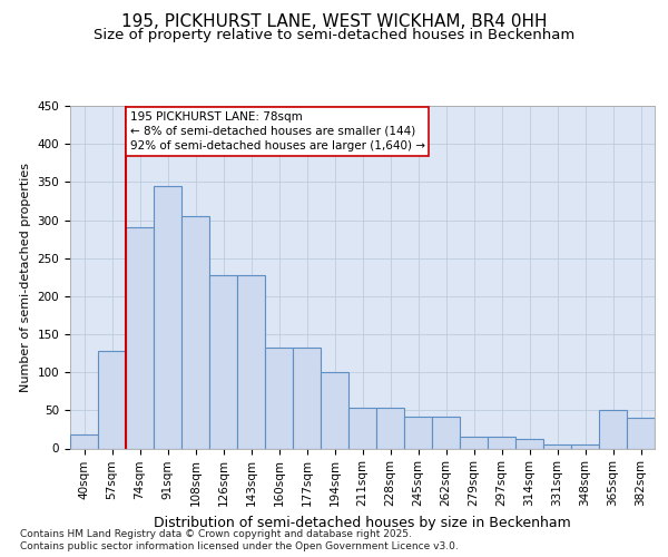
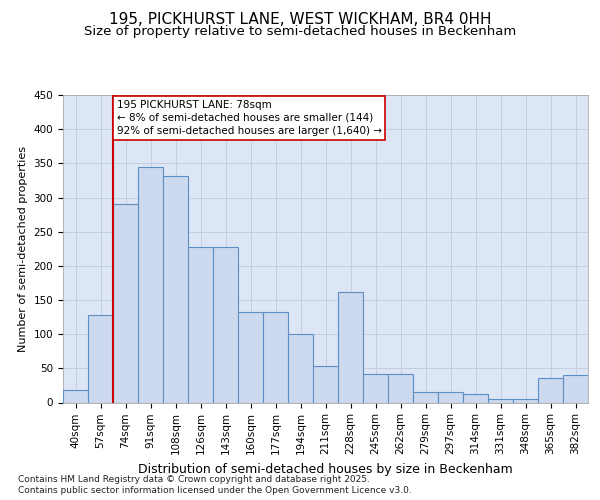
108sqm: 305 -> 332
228sqm: 53 -> 162
365sqm: 50 -> 36
